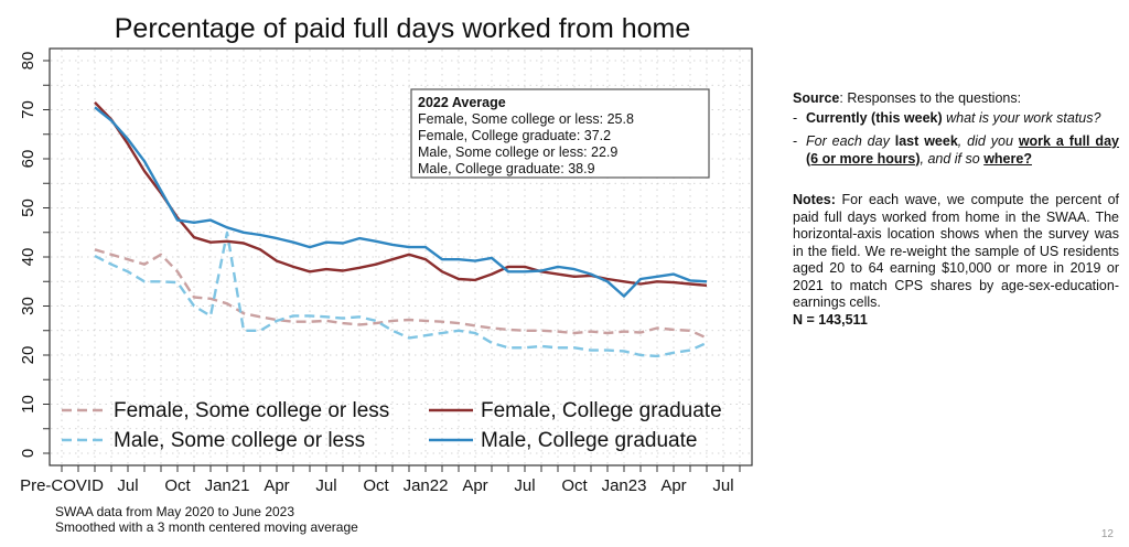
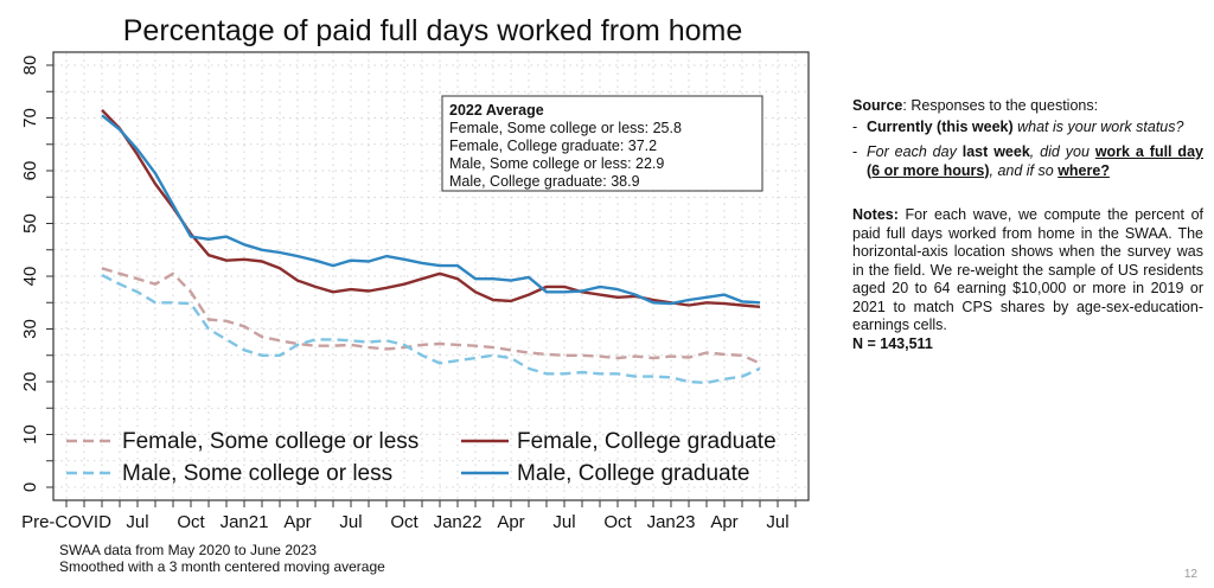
Male, Some college or less/Jan21: 45 -> 26
Male, College graduate/Jan23: 32 -> 35
